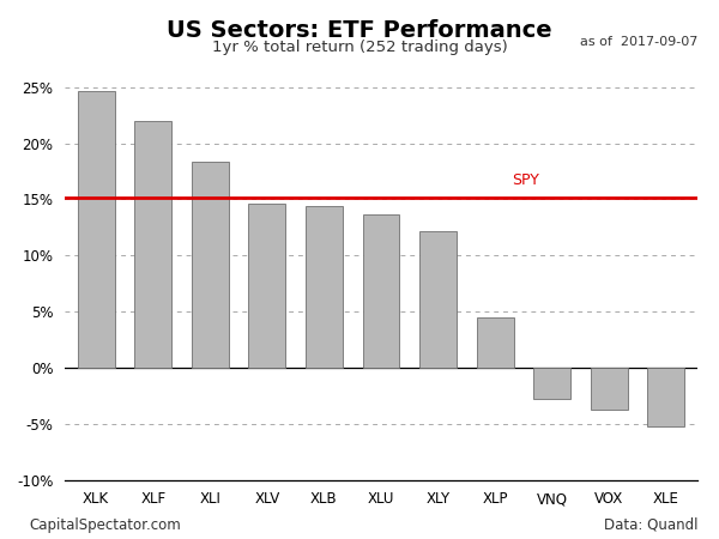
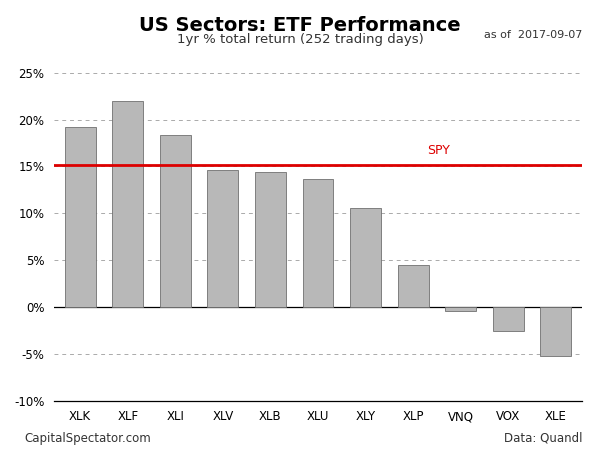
XLK: 24.7% -> 19.2%
XLY: 12.2% -> 10.6%
VNQ: -2.8% -> -0.4%
VOX: -3.8% -> -2.6%
